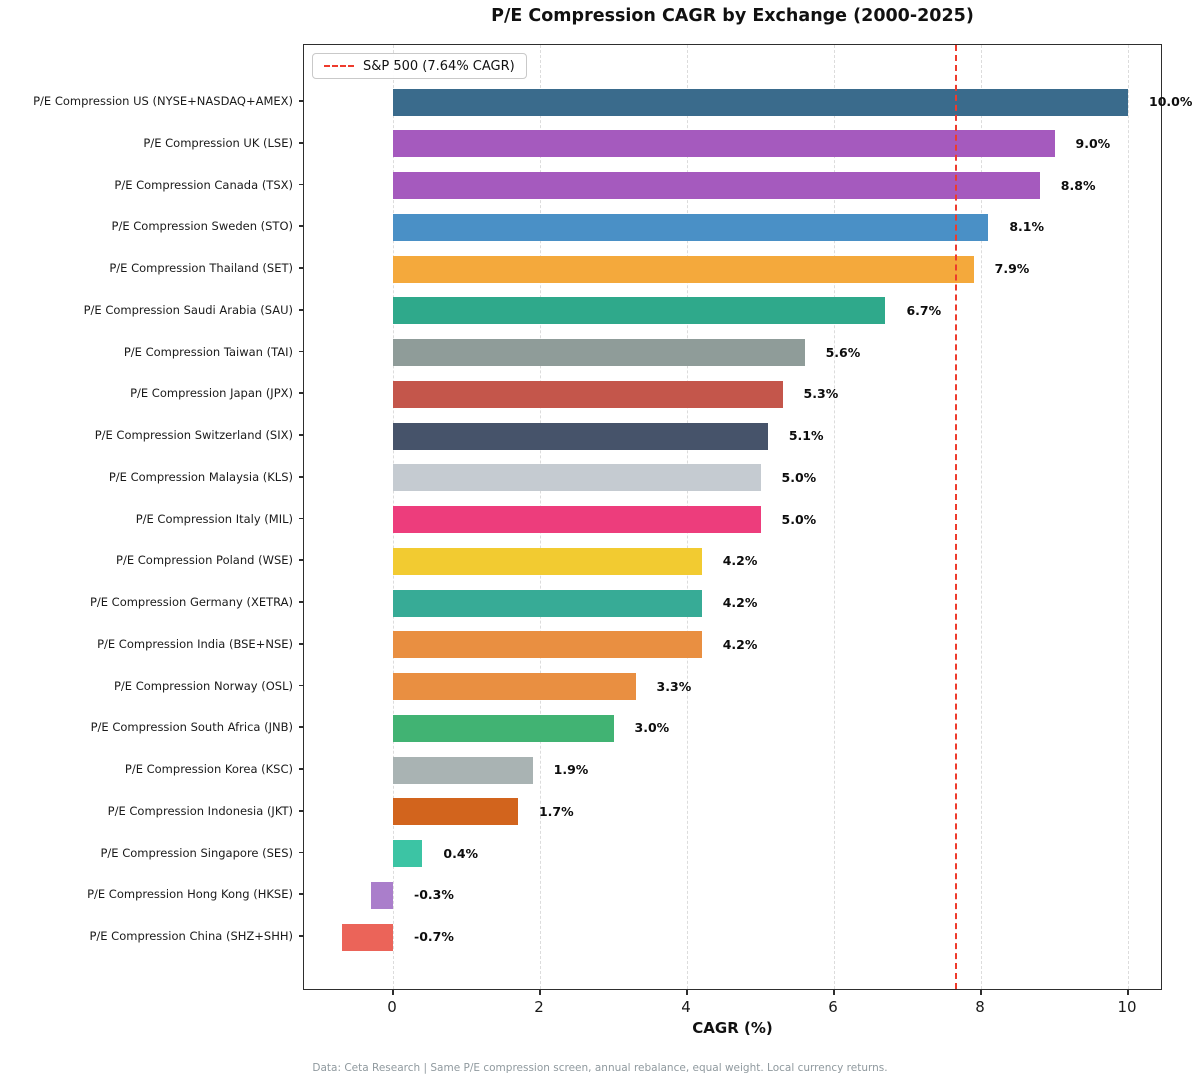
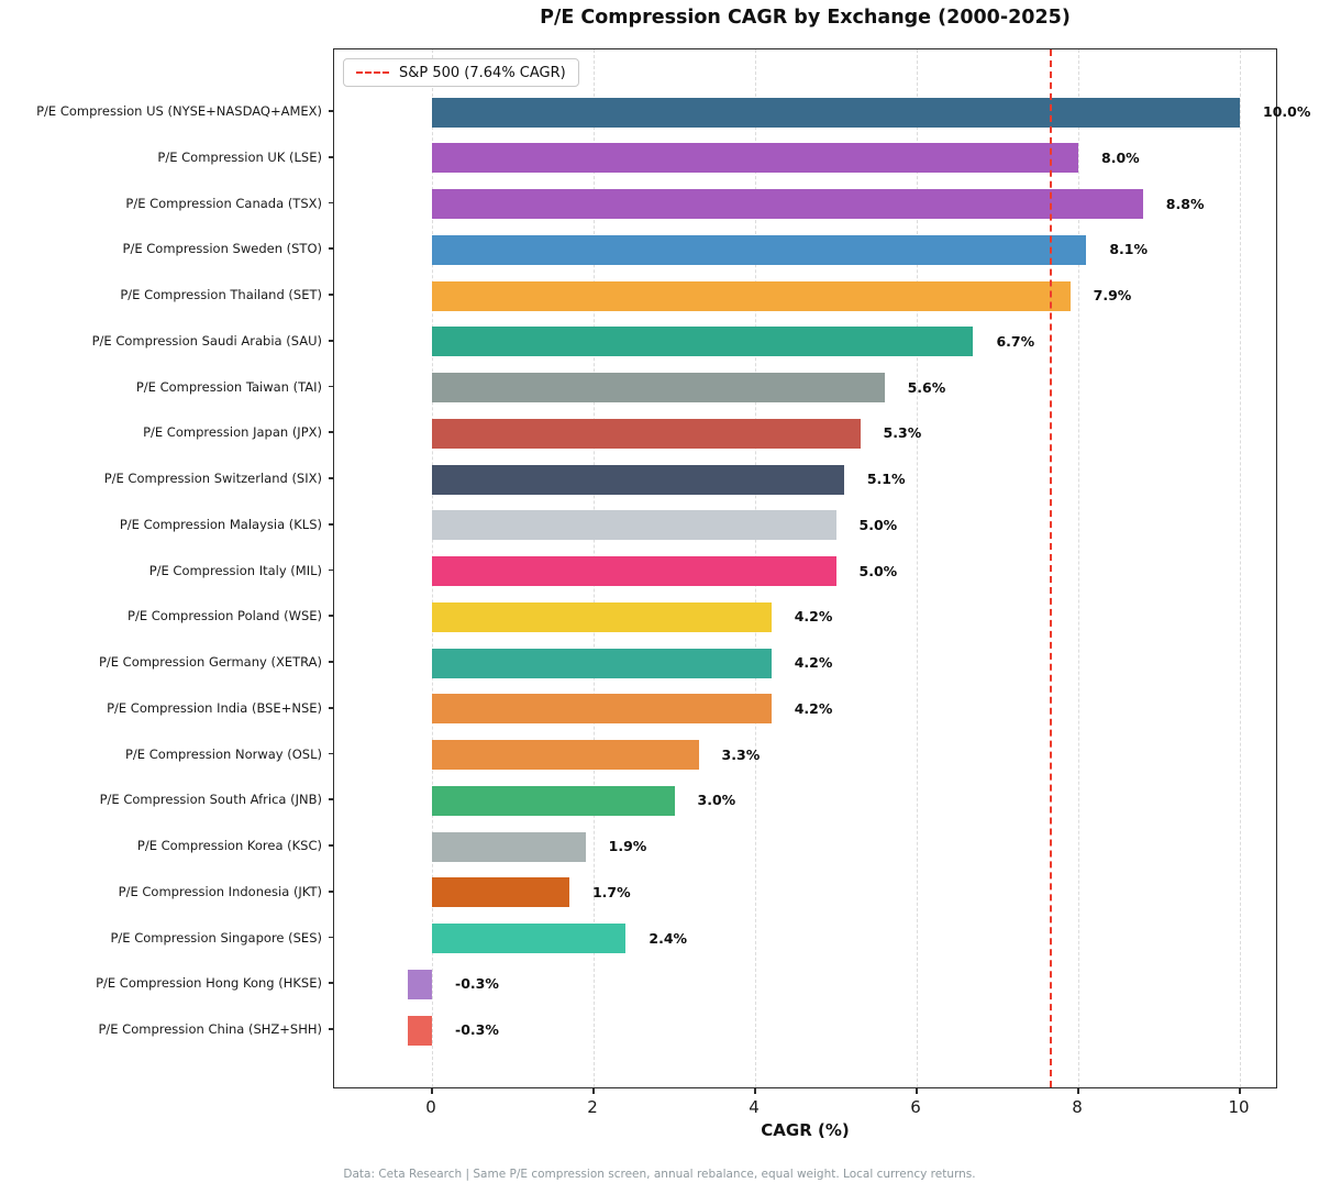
P/E Compression UK (LSE): 9.0% -> 8.0%
P/E Compression Singapore (SES): 0.4% -> 2.4%
P/E Compression China (SHZ+SHH): -0.7% -> -0.3%
